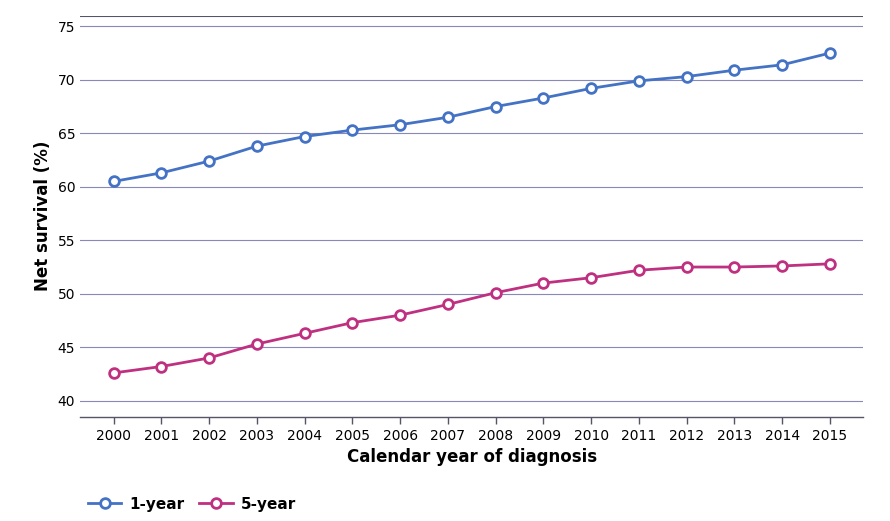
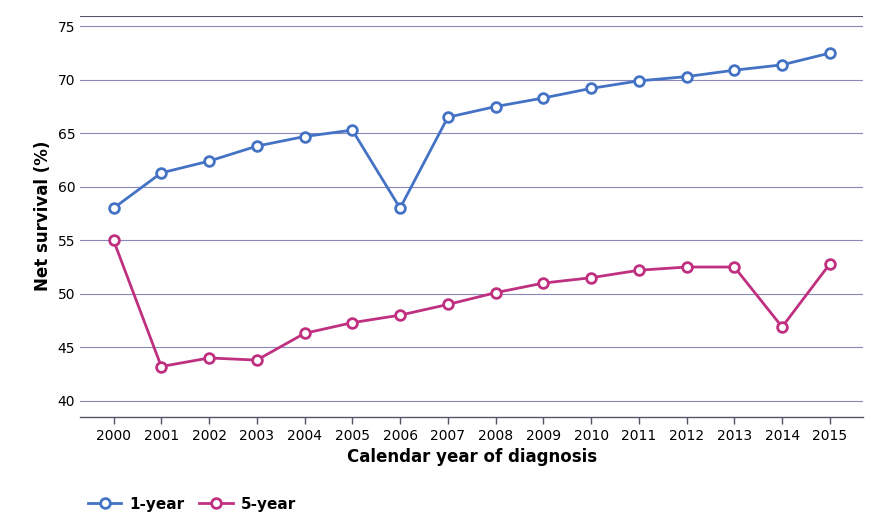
1-year/2000: 60.5 -> 58.0
5-year/2000: 42.6 -> 55.0
5-year/2003: 45.3 -> 43.8
1-year/2006: 65.8 -> 58.0
5-year/2014: 52.6 -> 46.9
